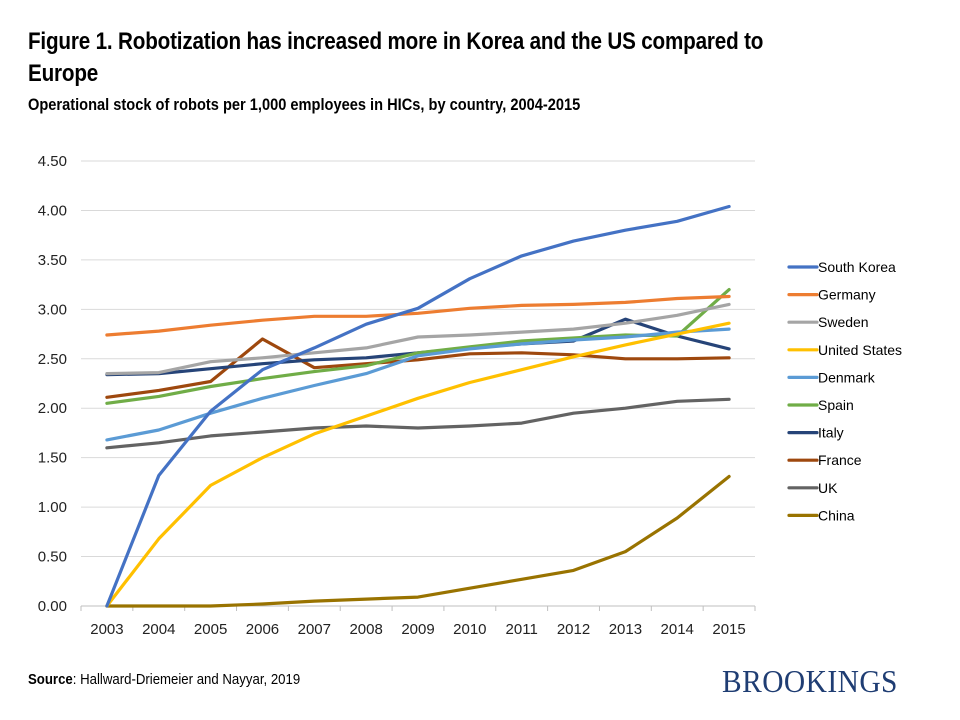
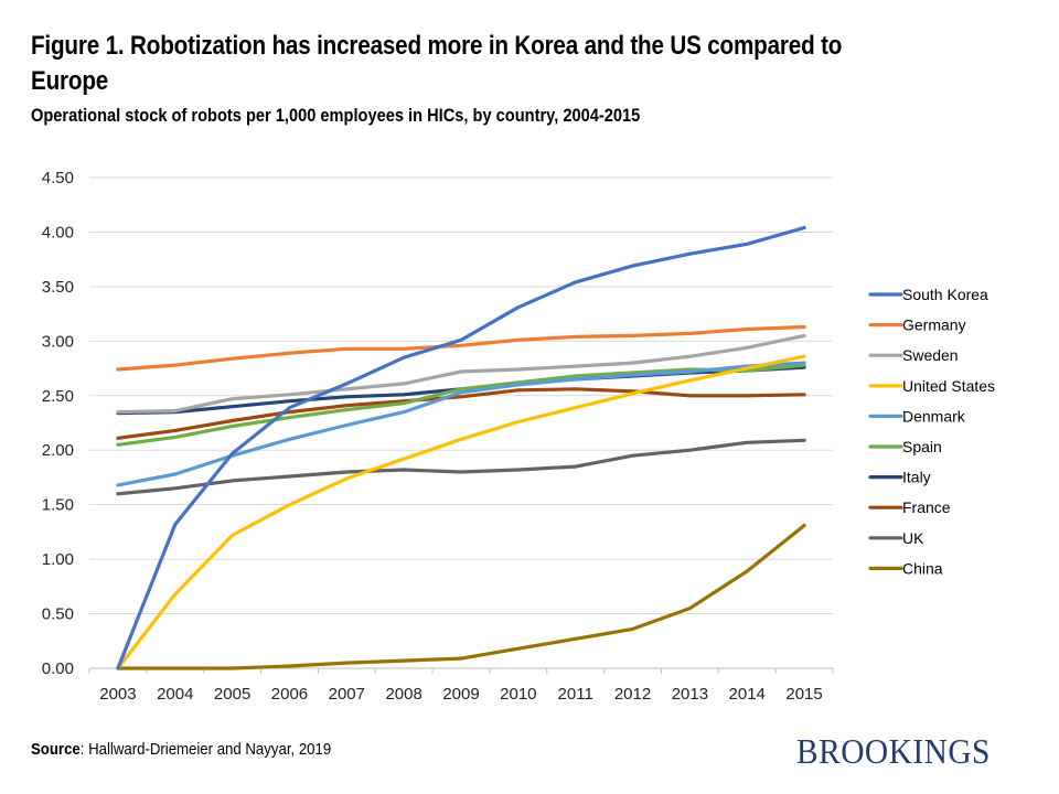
France/2006: 2.7 -> 2.4
Italy/2013: 2.9 -> 2.7
Spain/2015: 3.2 -> 2.8
Italy/2015: 2.6 -> 2.8
